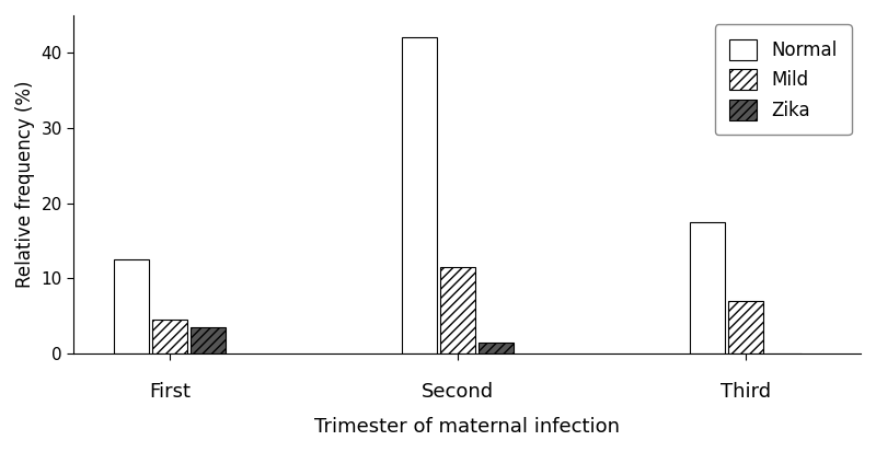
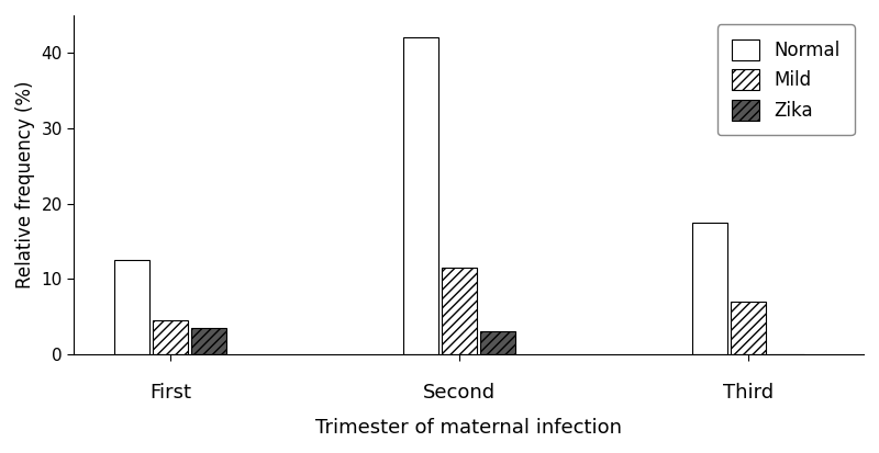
Zika/Second: 1.5 -> 3.0
